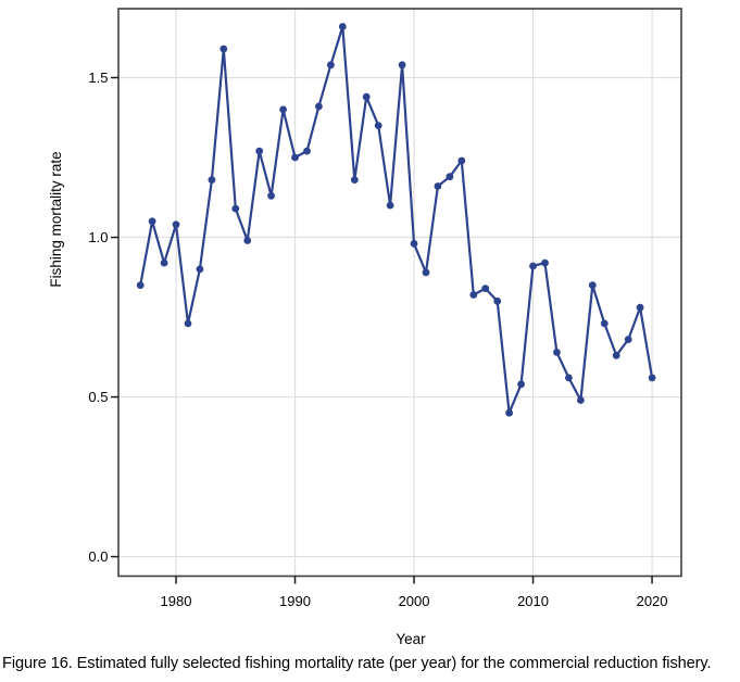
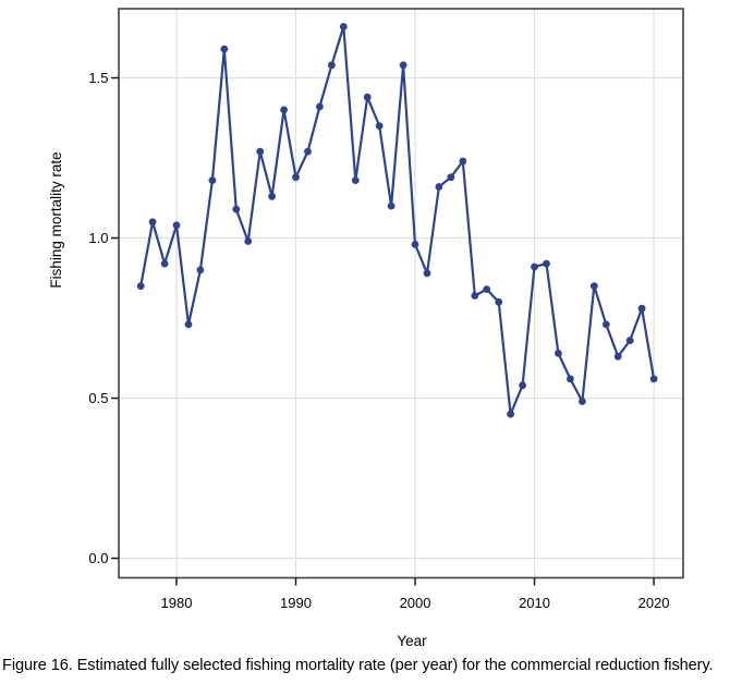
1990: 1.25 -> 1.19
